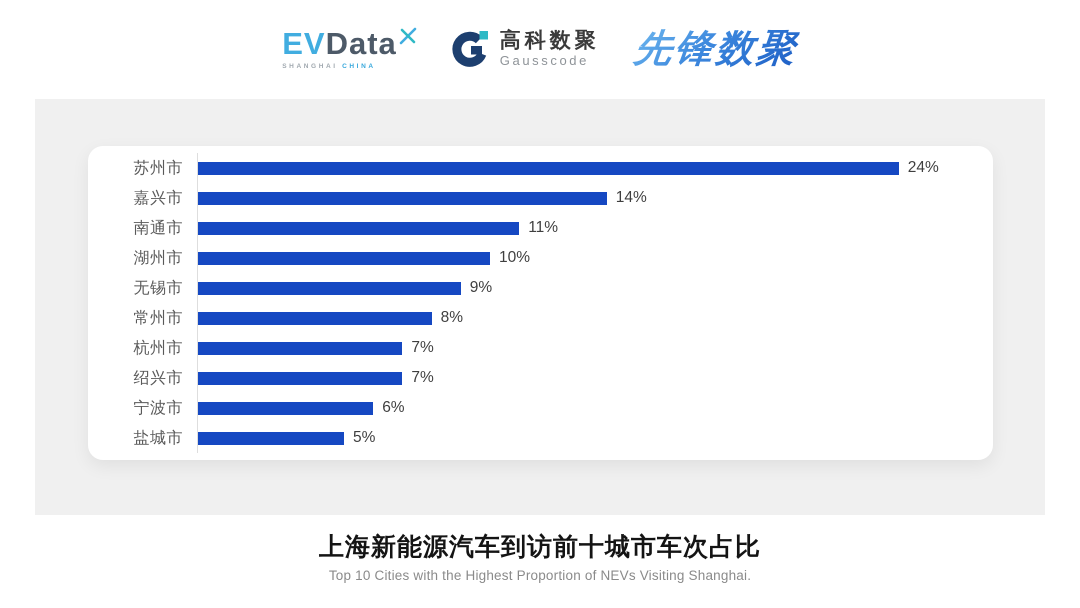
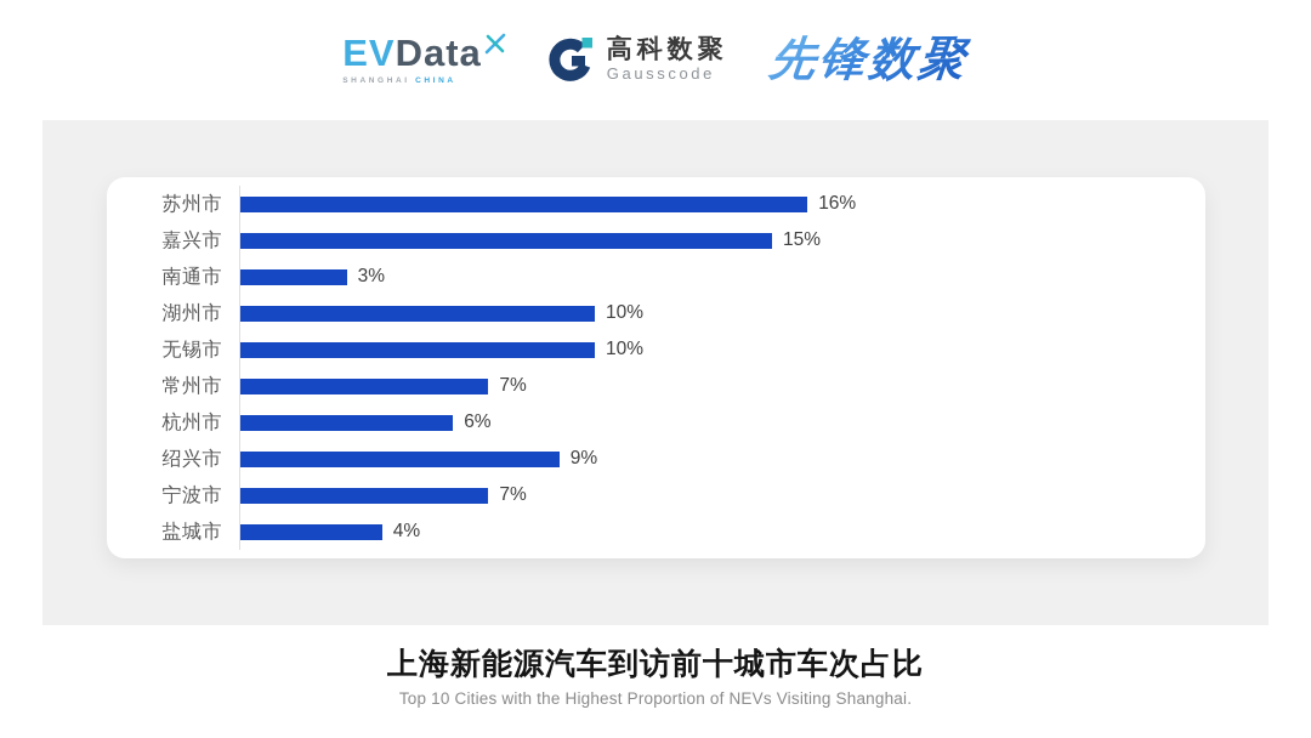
苏州市: 24% -> 16%
嘉兴市: 14% -> 15%
南通市: 11% -> 3%
无锡市: 9% -> 10%
常州市: 8% -> 7%
杭州市: 7% -> 6%
绍兴市: 7% -> 9%
宁波市: 6% -> 7%
盐城市: 5% -> 4%
